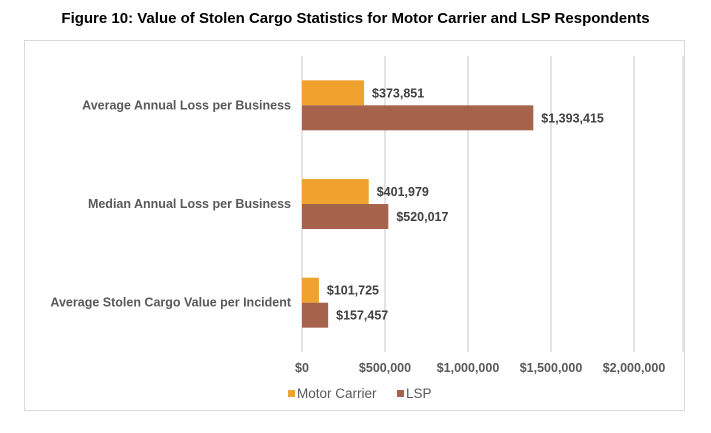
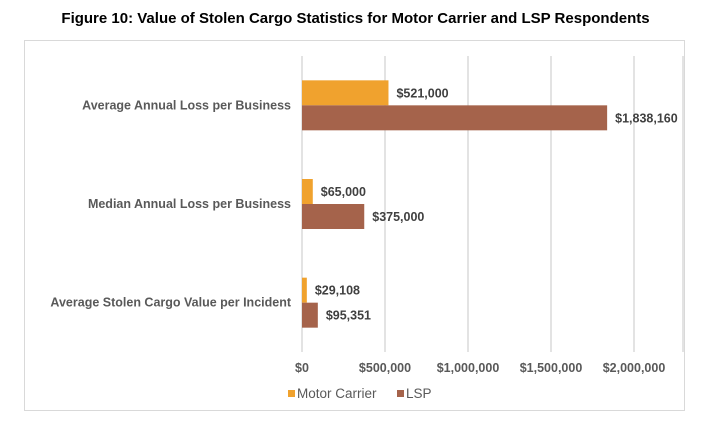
Motor Carrier/Average Annual Loss per Business: $373,851 -> $521,000
LSP/Average Annual Loss per Business: $1,393,415 -> $1,838,160
Motor Carrier/Median Annual Loss per Business: $401,979 -> $65,000
LSP/Median Annual Loss per Business: $520,017 -> $375,000
Motor Carrier/Average Stolen Cargo Value per Incident: $101,725 -> $29,108
LSP/Average Stolen Cargo Value per Incident: $157,457 -> $95,351
